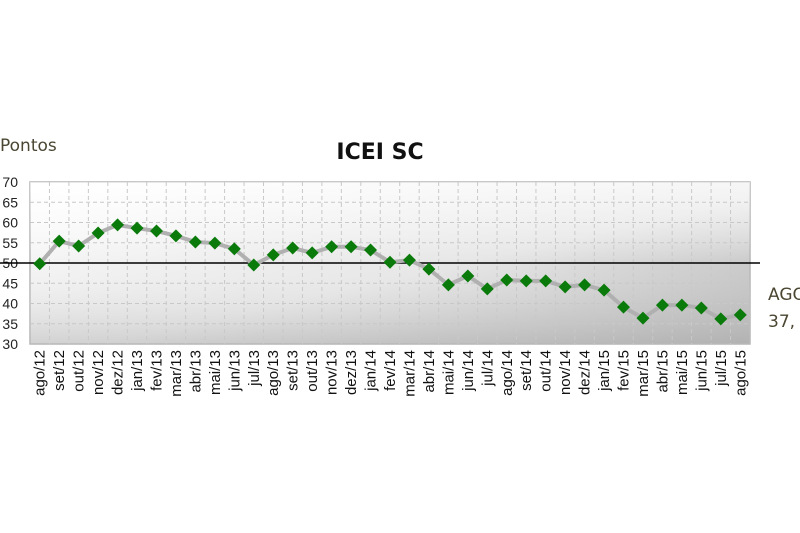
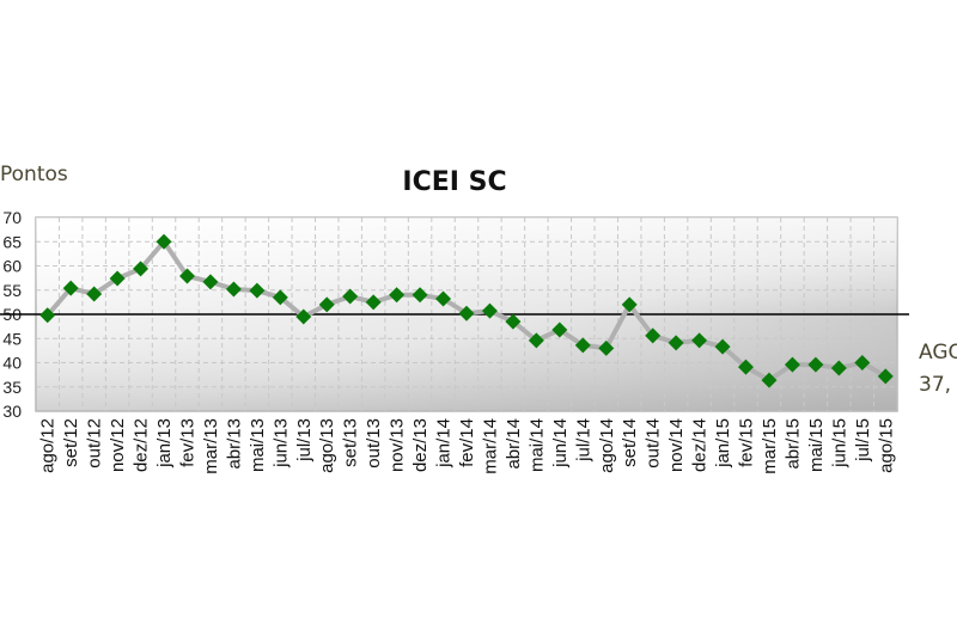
jan/13: 59 -> 65
ago/14: 46 -> 43
set/14: 46 -> 52
jul/15: 36 -> 40
